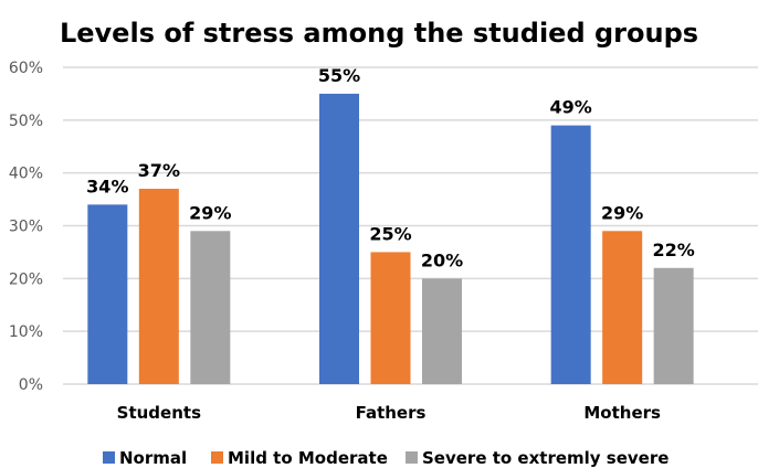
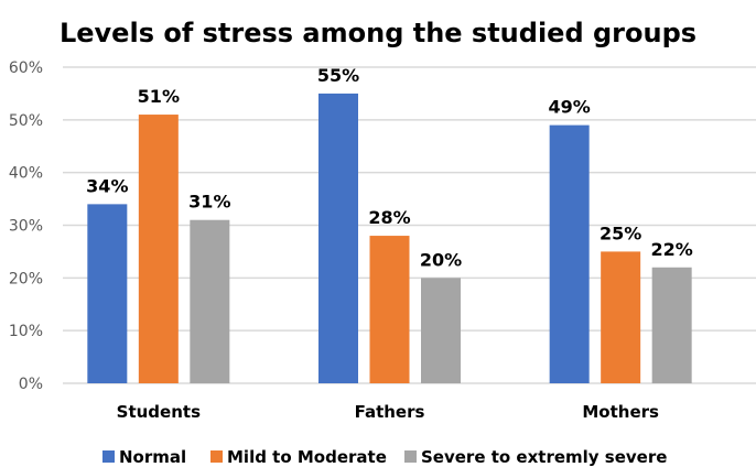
Mild to Moderate/Students: 37% -> 51%
Severe to extremly severe/Students: 29% -> 31%
Mild to Moderate/Fathers: 25% -> 28%
Mild to Moderate/Mothers: 29% -> 25%
